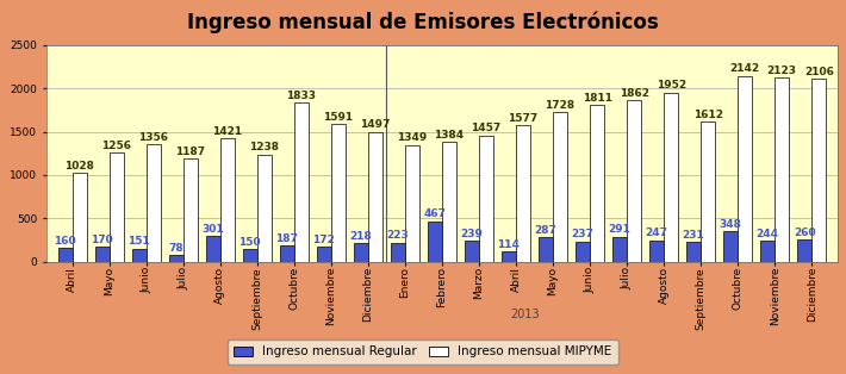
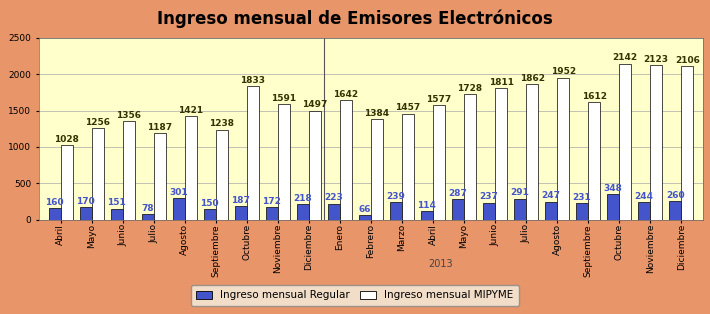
Ingreso mensual MIPYME/Enero: 1349 -> 1642
Ingreso mensual Regular/Febrero: 467 -> 66
